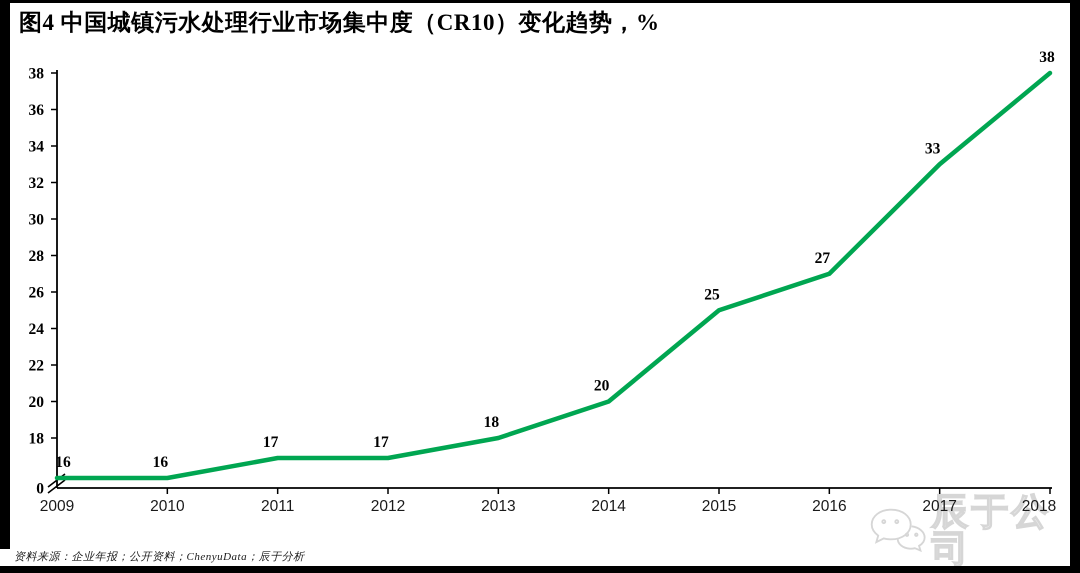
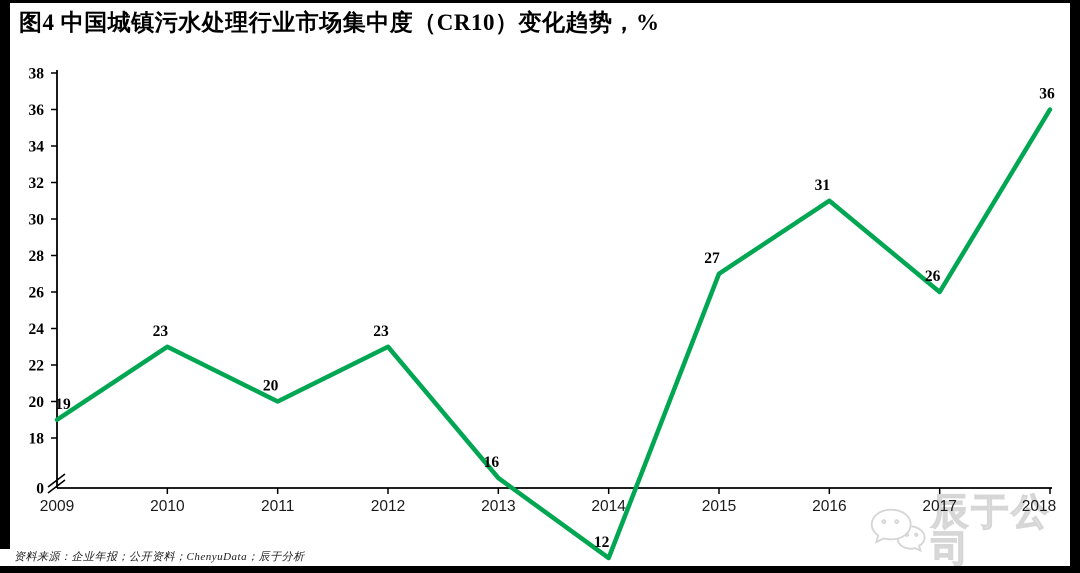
2009: 16 -> 19
2010: 16 -> 23
2011: 17 -> 20
2012: 17 -> 23
2013: 18 -> 16
2014: 20 -> 12
2015: 25 -> 27
2016: 27 -> 31
2017: 33 -> 26
2018: 38 -> 36
